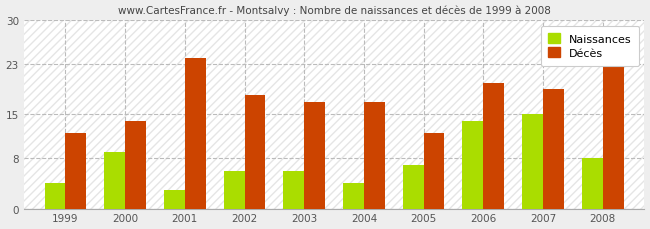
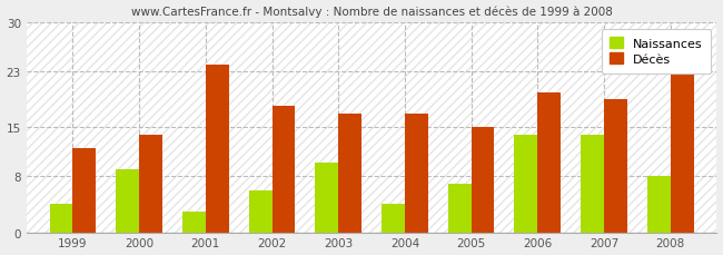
Naissances/2003: 6 -> 10
Décès/2005: 12 -> 15
Naissances/2007: 15 -> 14
